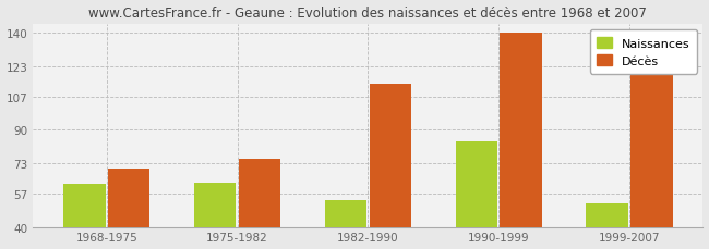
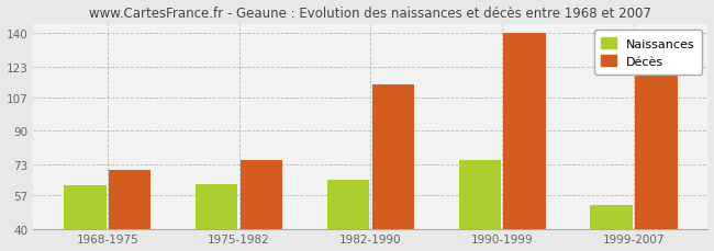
Naissances/1982-1990: 54 -> 65
Naissances/1990-1999: 84 -> 75
